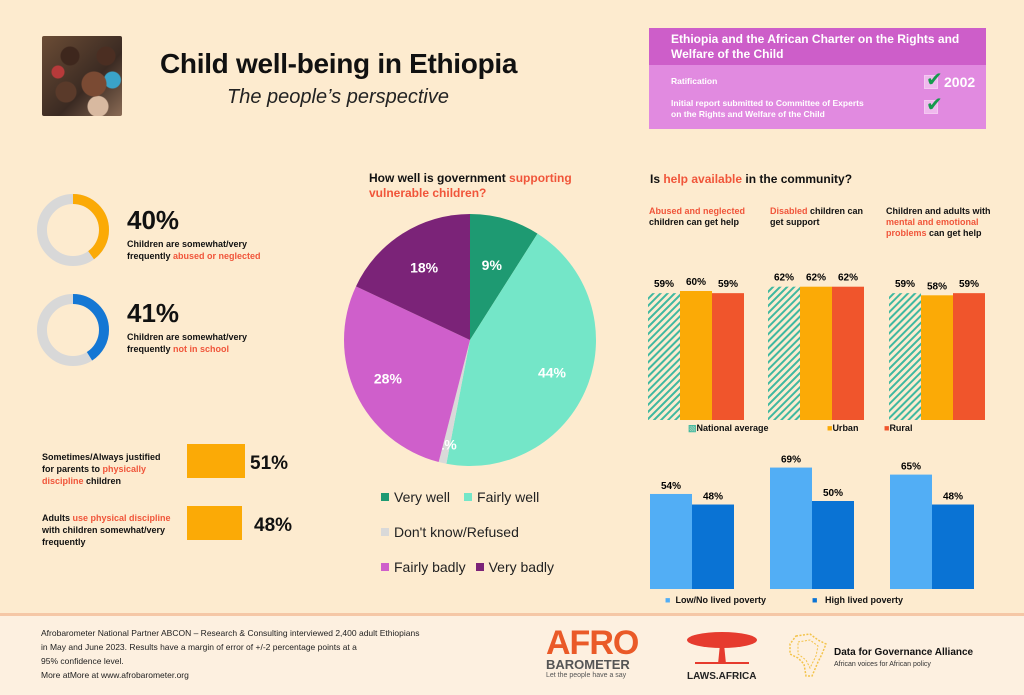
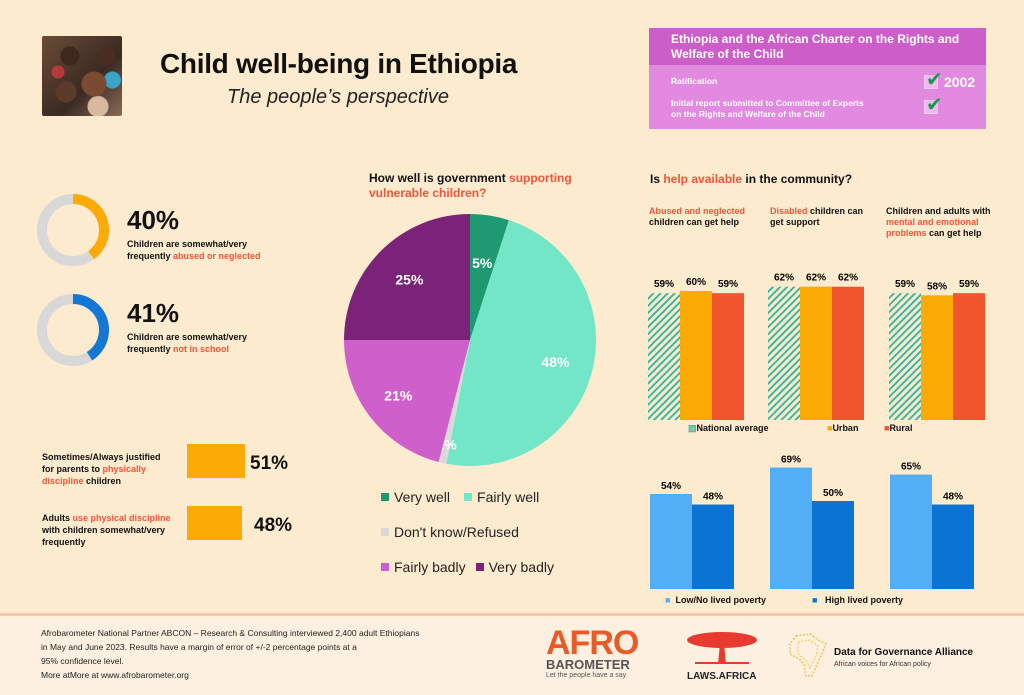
How well is government supporting vulnerable children?/Very well: 9% -> 5%
How well is government supporting vulnerable children?/Fairly well: 44% -> 48%
How well is government supporting vulnerable children?/Fairly badly: 28% -> 21%
How well is government supporting vulnerable children?/Very badly: 18% -> 25%
